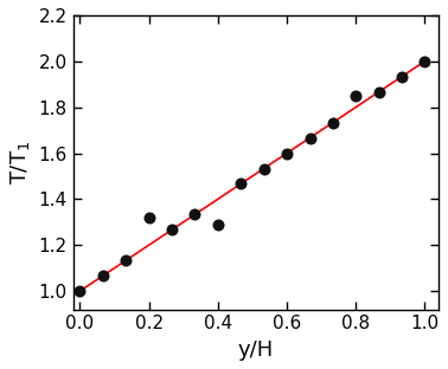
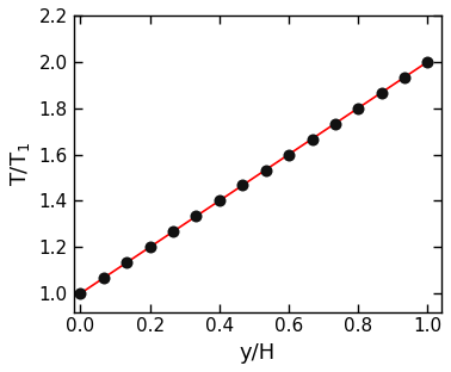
0.2: 1.32 -> 1.20
0.4: 1.29 -> 1.40
0.8: 1.85 -> 1.80
